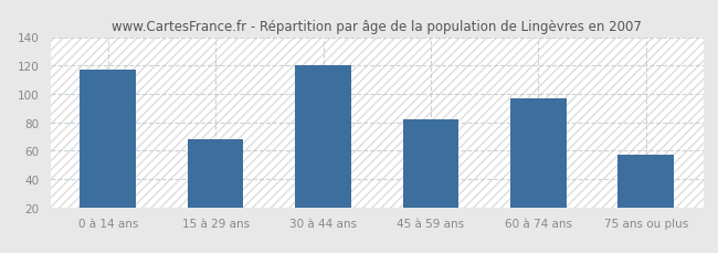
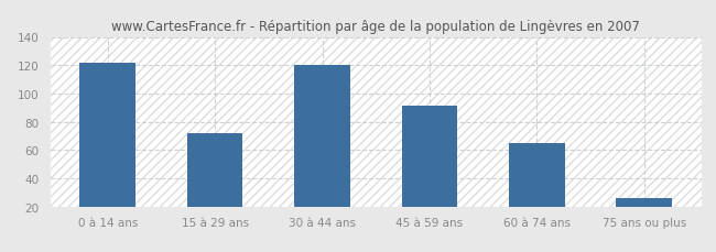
0 à 14 ans: 117 -> 122
15 à 29 ans: 68 -> 72
45 à 59 ans: 82 -> 91
60 à 74 ans: 97 -> 65
75 ans ou plus: 57 -> 26
